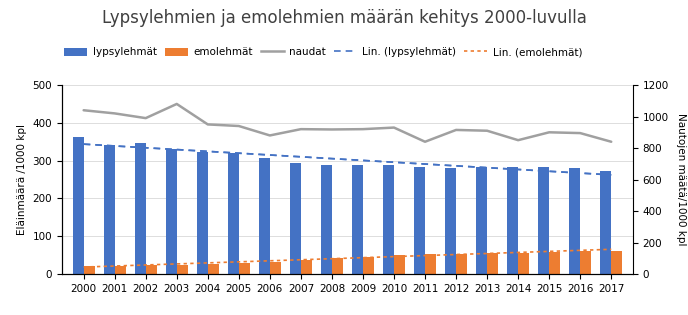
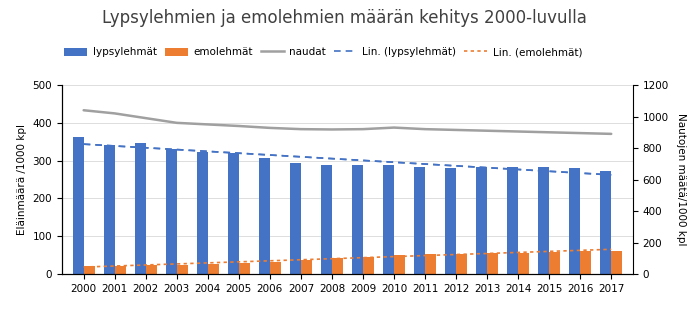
naudat/2003: 1080 -> 960
naudat/2006: 880 -> 930
naudat/2011: 840 -> 920
naudat/2014: 850 -> 900
naudat/2017: 840 -> 890
